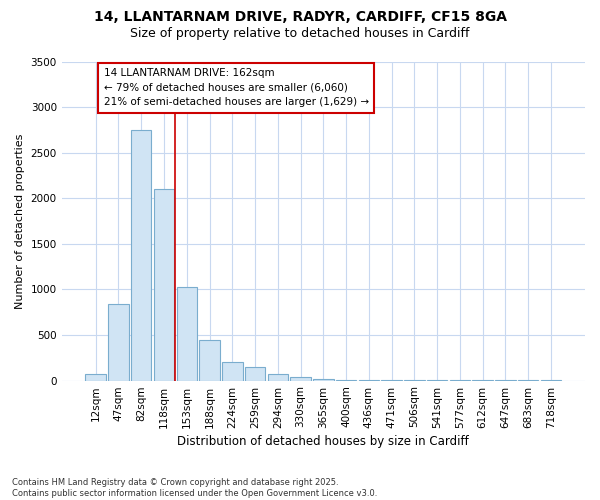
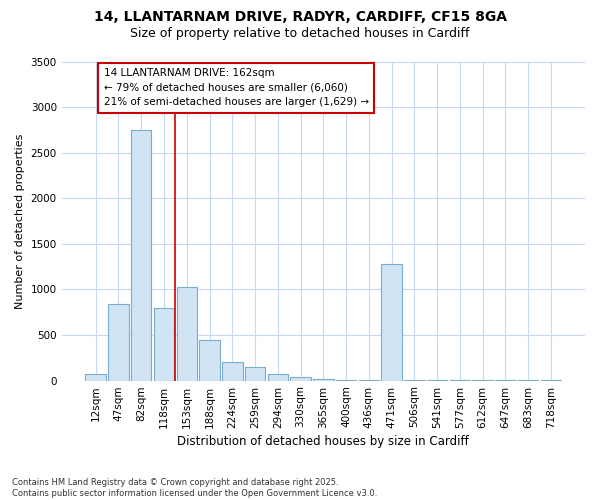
118sqm: 2100 -> 800
471sqm: 0 -> 1280
